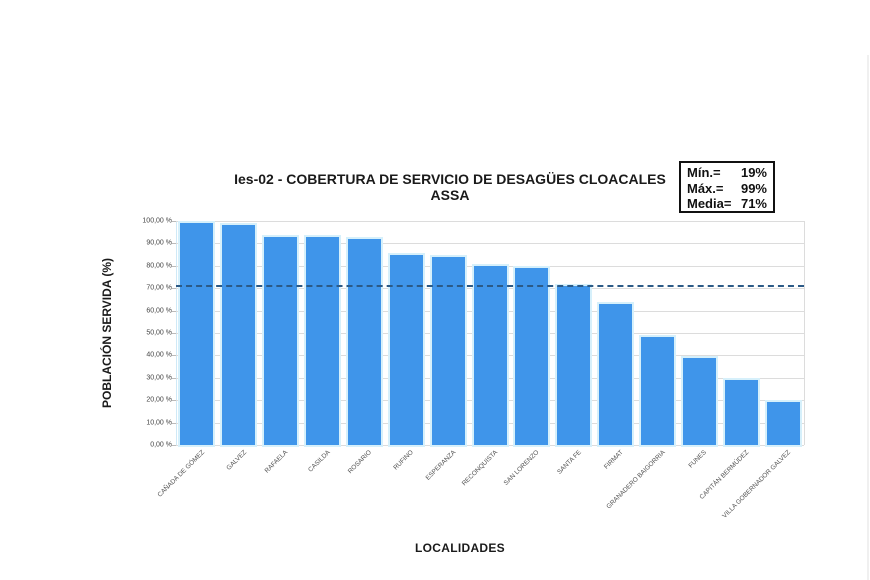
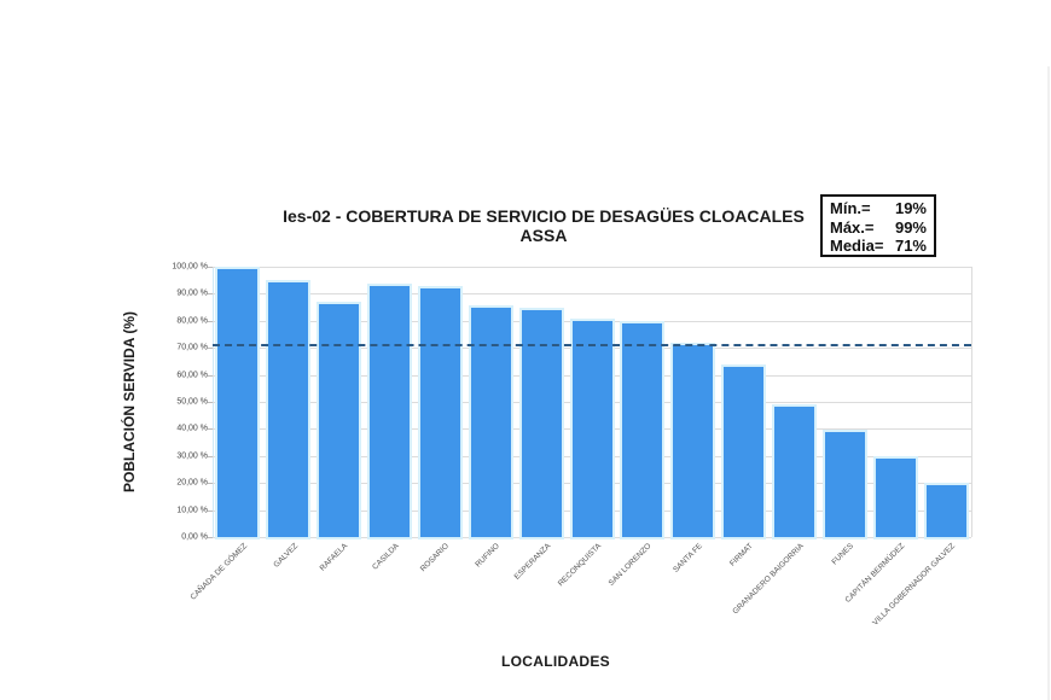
GALVEZ: 98% -> 94%
RAFAELA: 93% -> 86%
